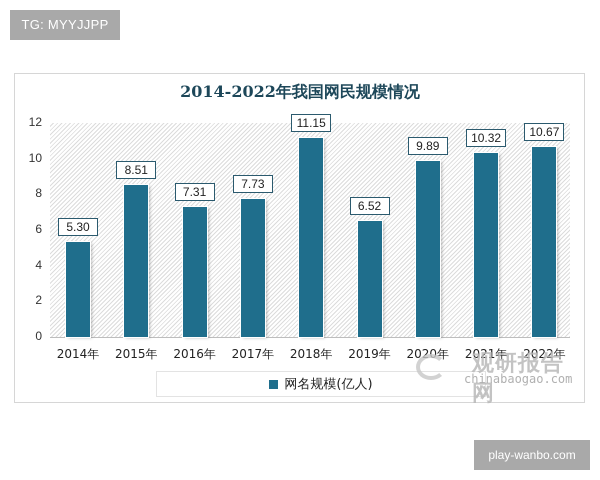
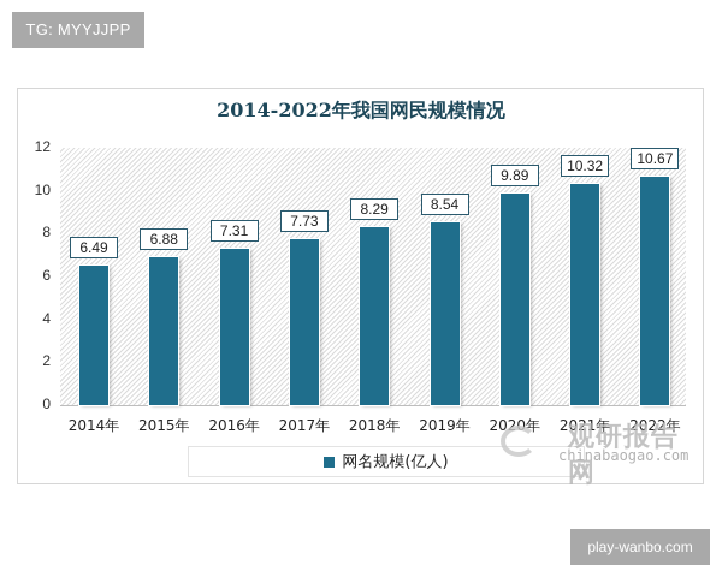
2014年: 5.30 -> 6.49
2015年: 8.51 -> 6.88
2018年: 11.15 -> 8.29
2019年: 6.52 -> 8.54
